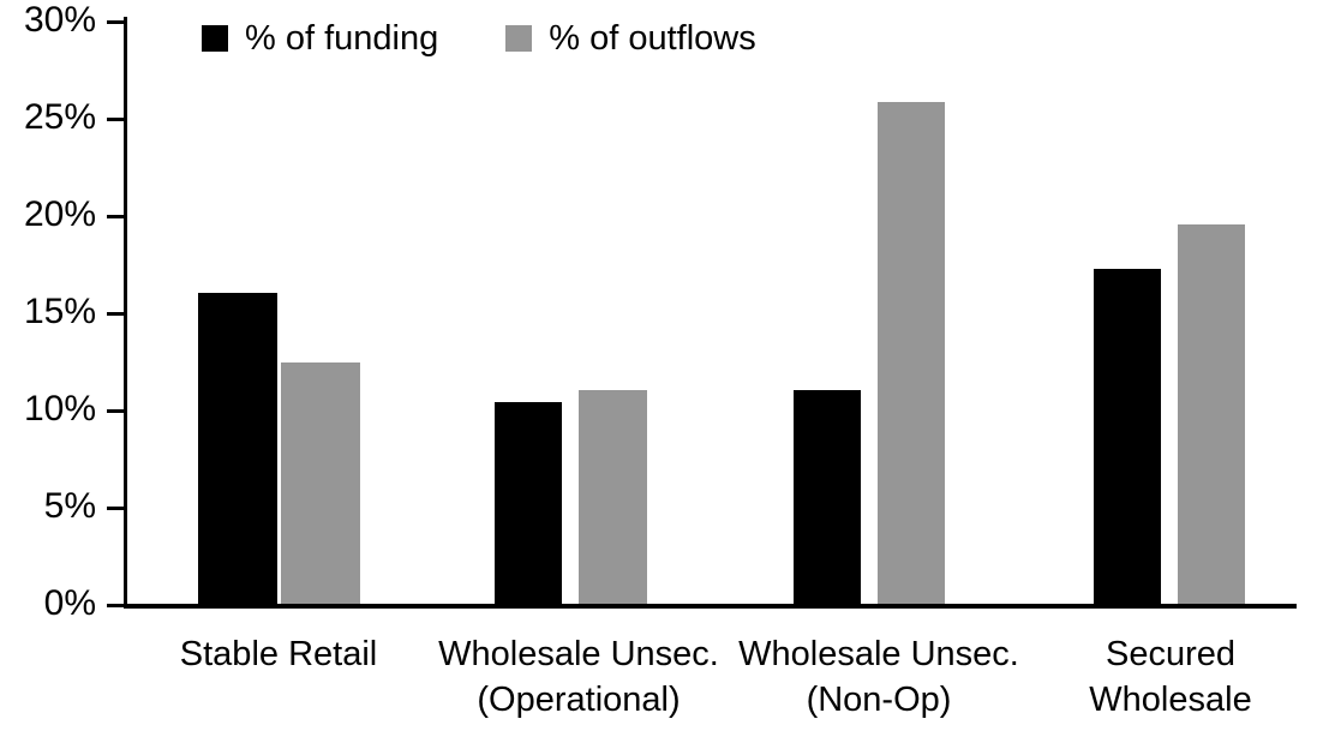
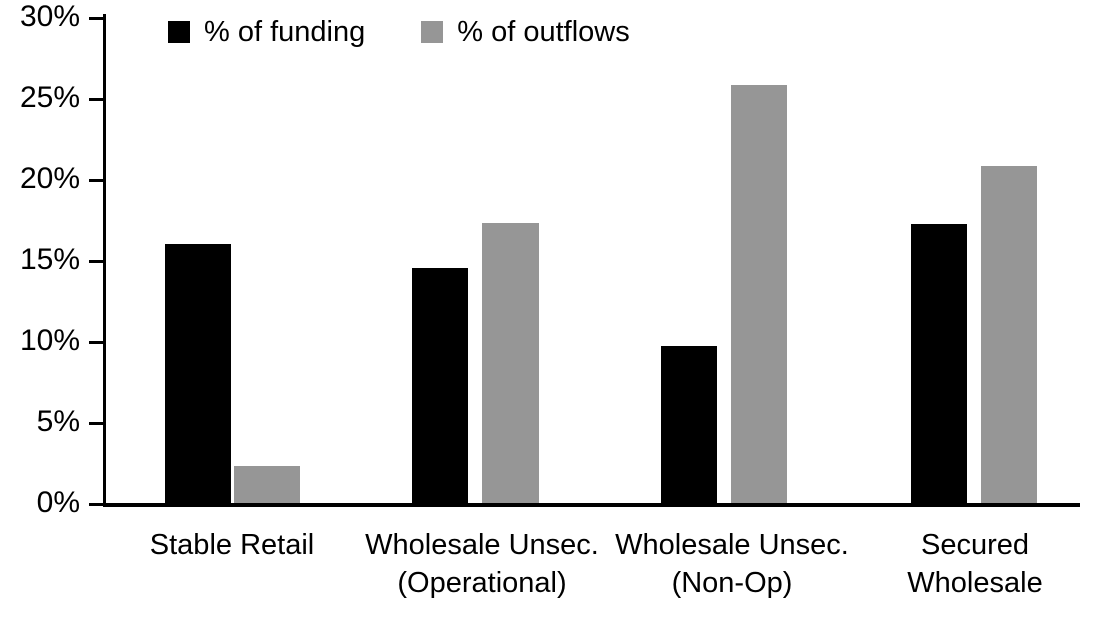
% of outflows/Stable Retail: 12.4% -> 2.3%
% of funding/Wholesale Unsec. (Operational): 10.4% -> 14.5%
% of outflows/Wholesale Unsec. (Operational): 11.0% -> 17.3%
% of funding/Wholesale Unsec. (Non-Op): 11.0% -> 9.7%
% of outflows/Secured Wholesale: 19.5% -> 20.8%
